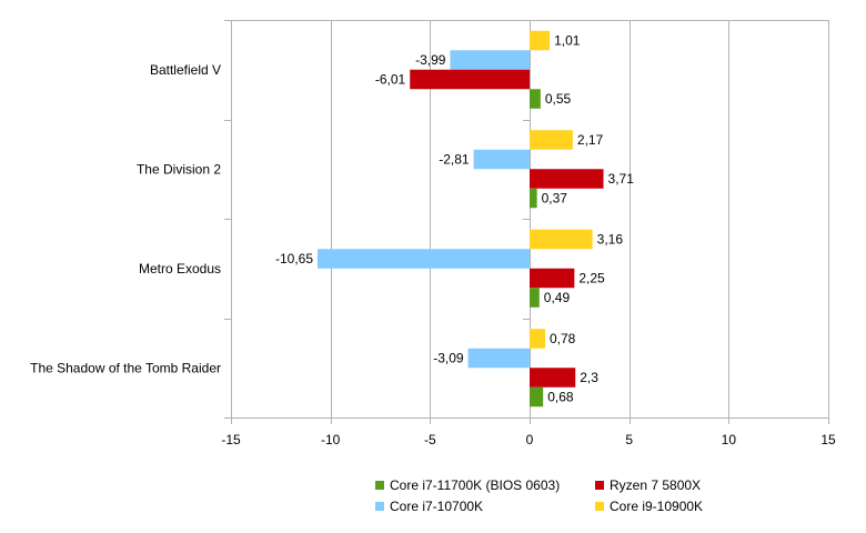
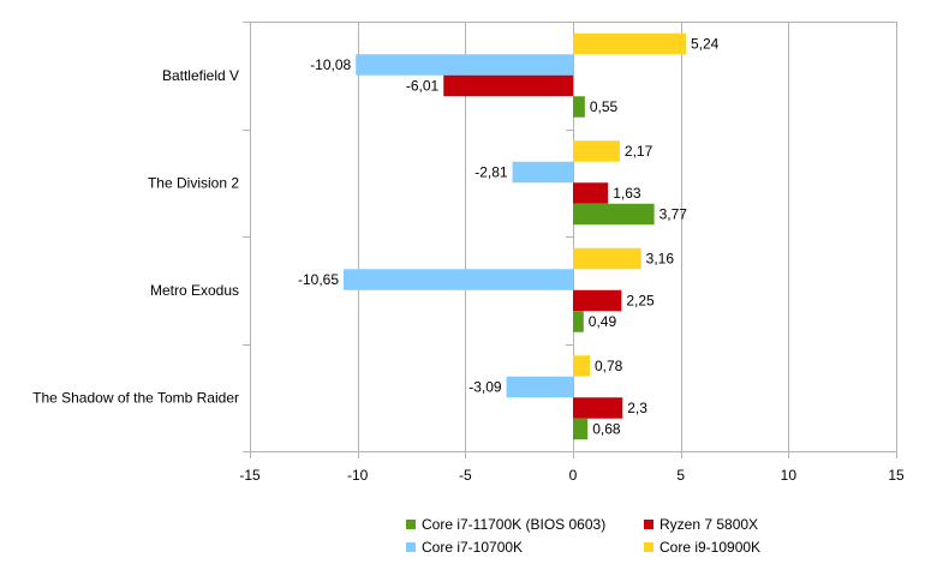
Core i9-10900K/Battlefield V: 1,01 -> 5,24
Core i7-10700K/Battlefield V: -3,99 -> -10,08
Ryzen 7 5800X/The Division 2: 3,71 -> 1,63
Core i7-11700K (BIOS 0603)/The Division 2: 0,37 -> 3,77
